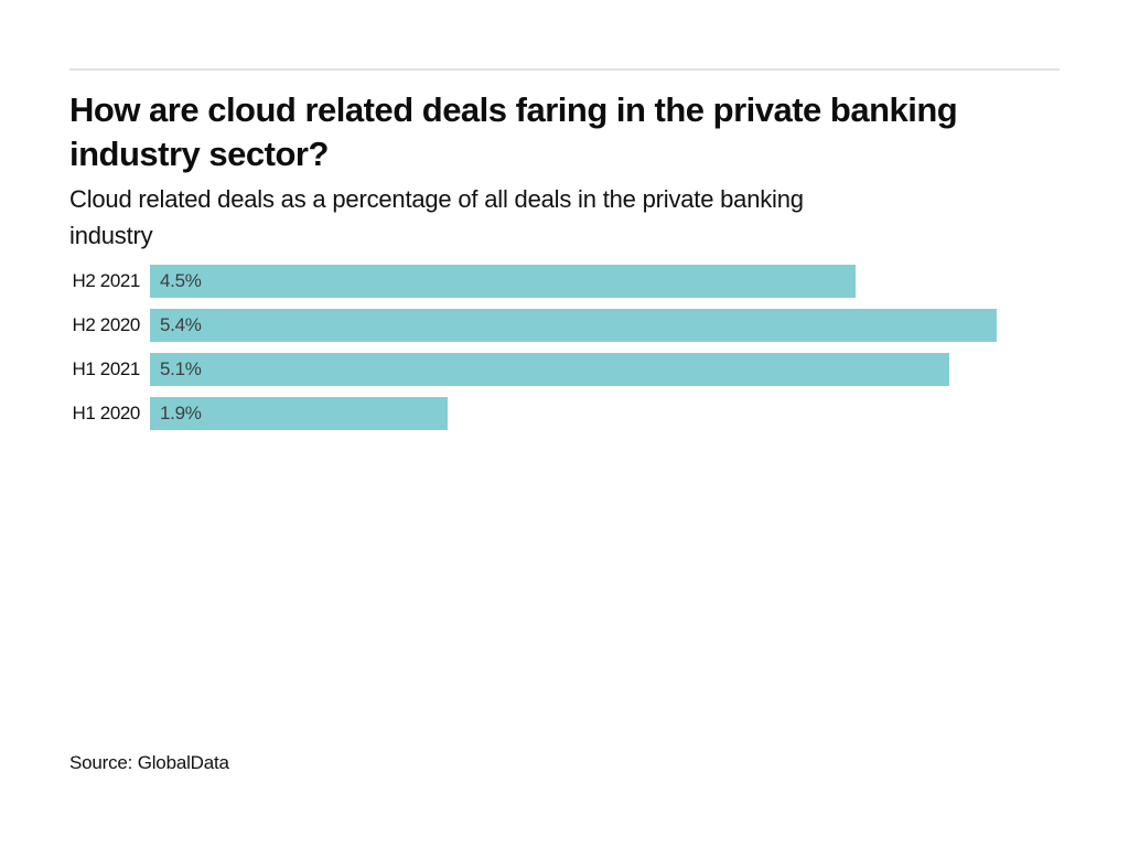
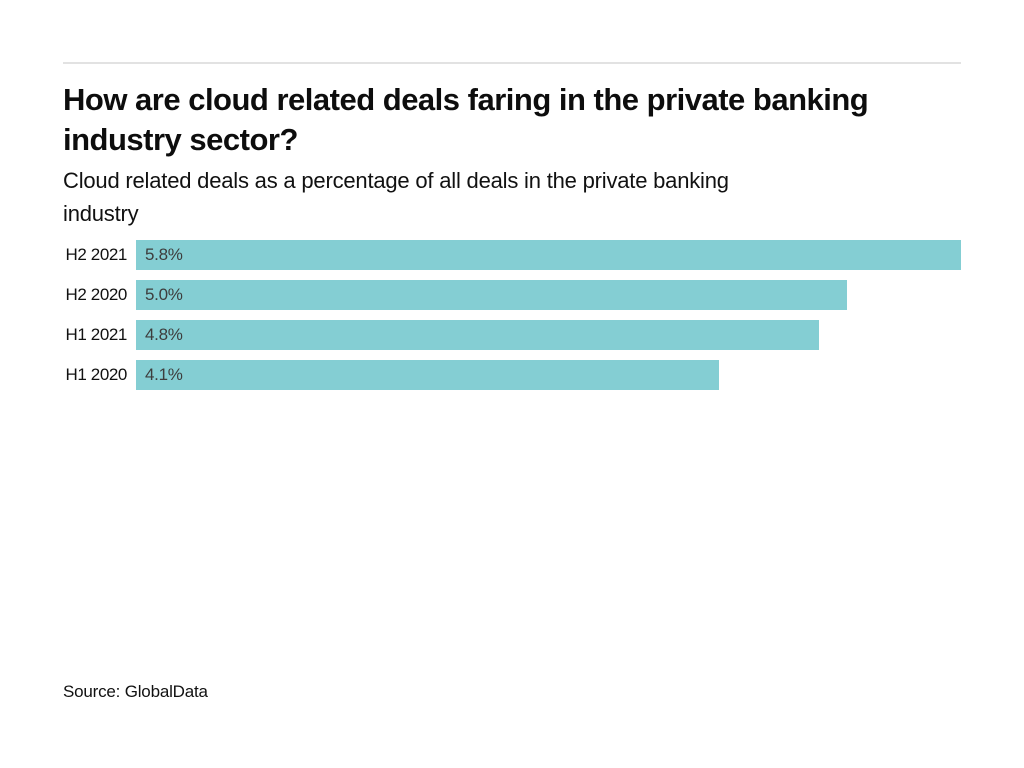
H2 2021: 4.5% -> 5.8%
H2 2020: 5.4% -> 5.0%
H1 2021: 5.1% -> 4.8%
H1 2020: 1.9% -> 4.1%
